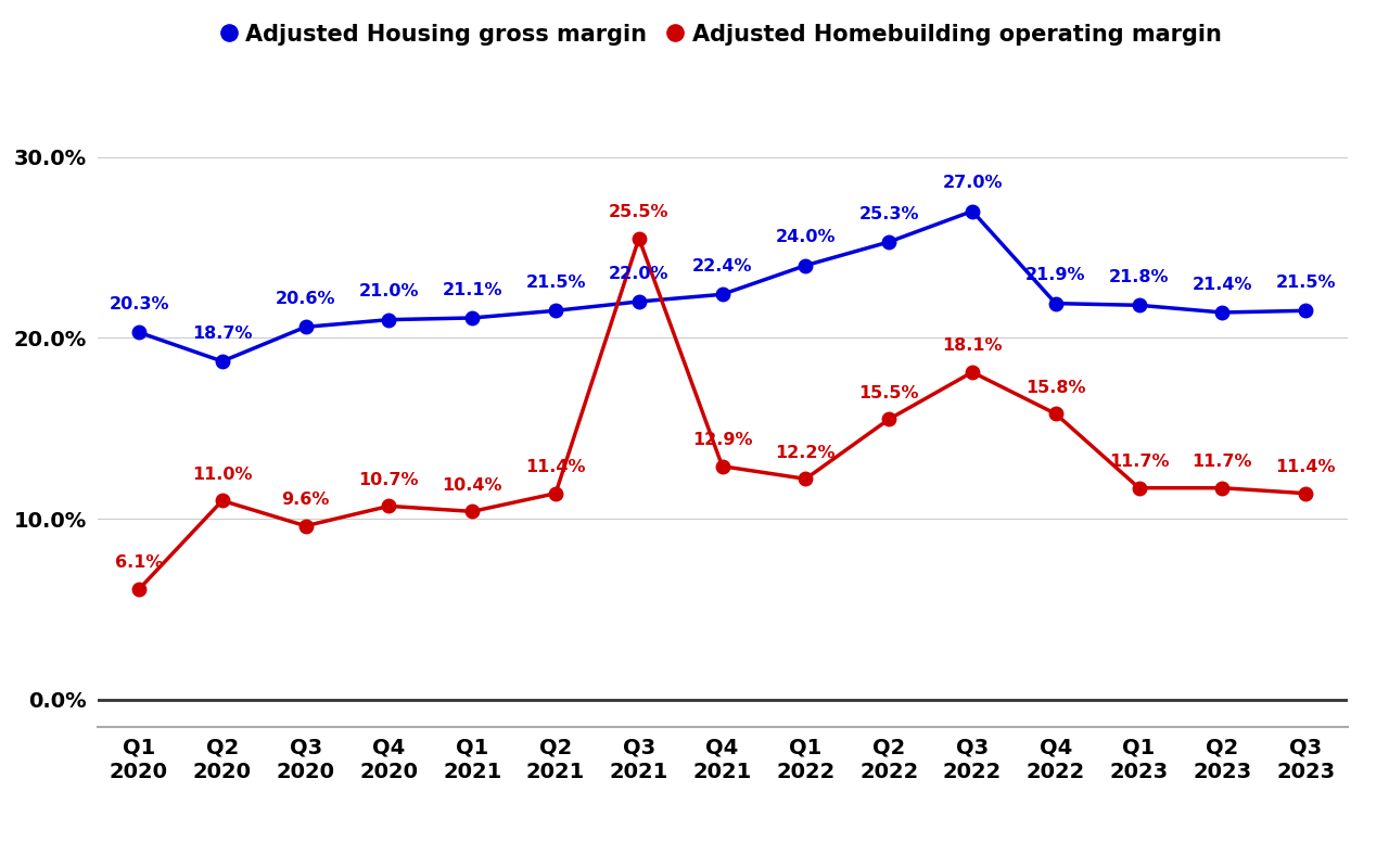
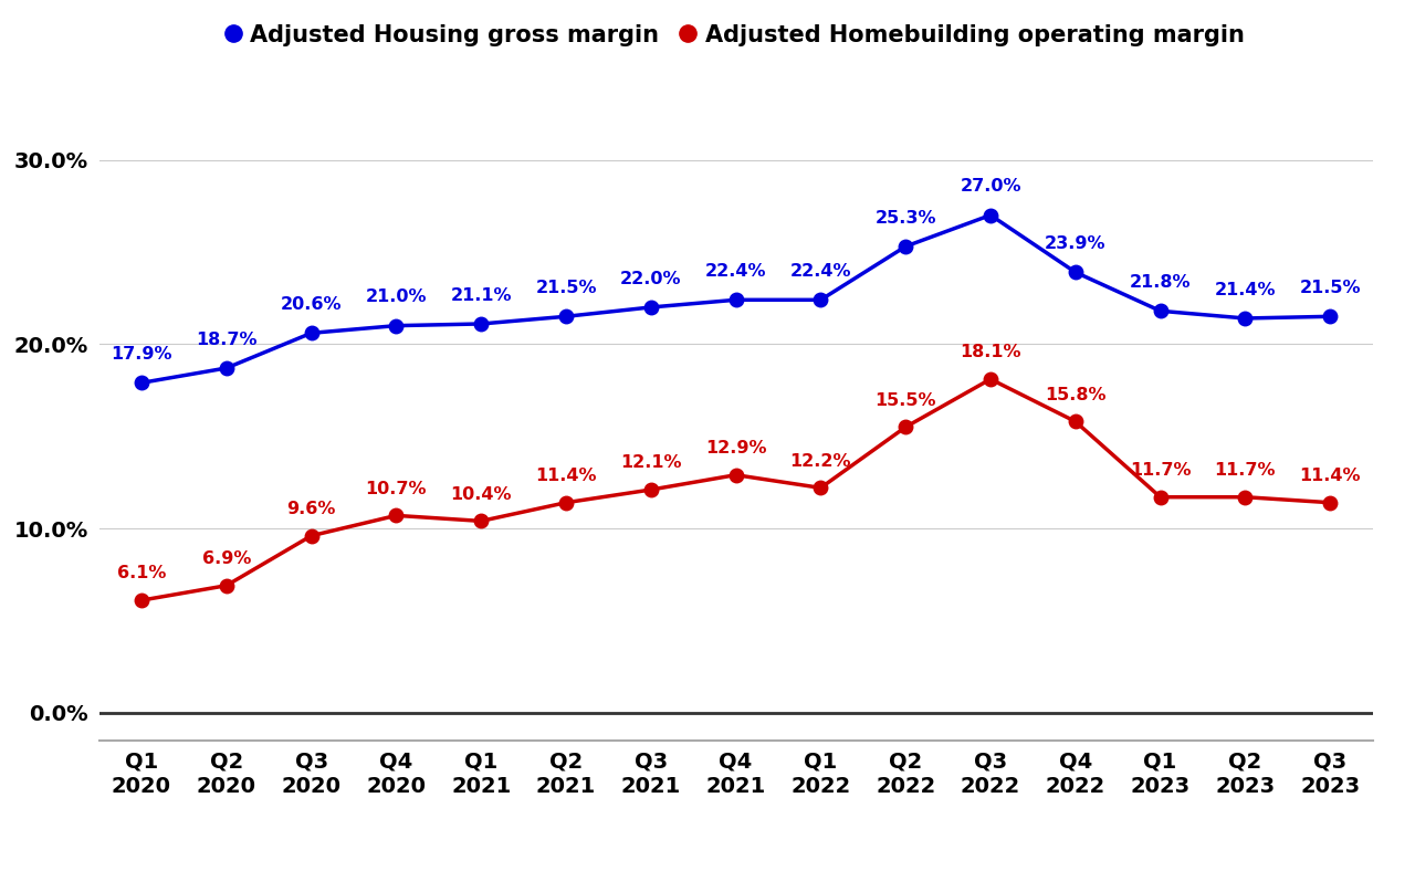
Adjusted Housing gross margin/Q1 2020: 20.3% -> 17.9%
Adjusted Homebuilding operating margin/Q2 2020: 11.0% -> 6.9%
Adjusted Homebuilding operating margin/Q3 2021: 25.5% -> 12.1%
Adjusted Housing gross margin/Q1 2022: 24.0% -> 22.4%
Adjusted Housing gross margin/Q4 2022: 21.9% -> 23.9%
